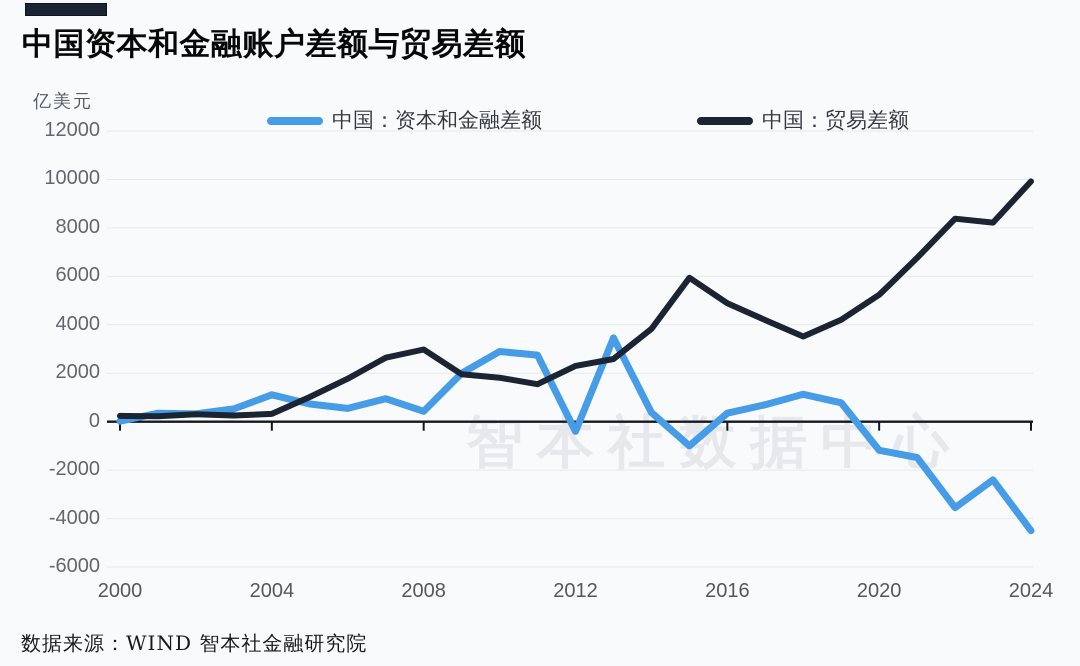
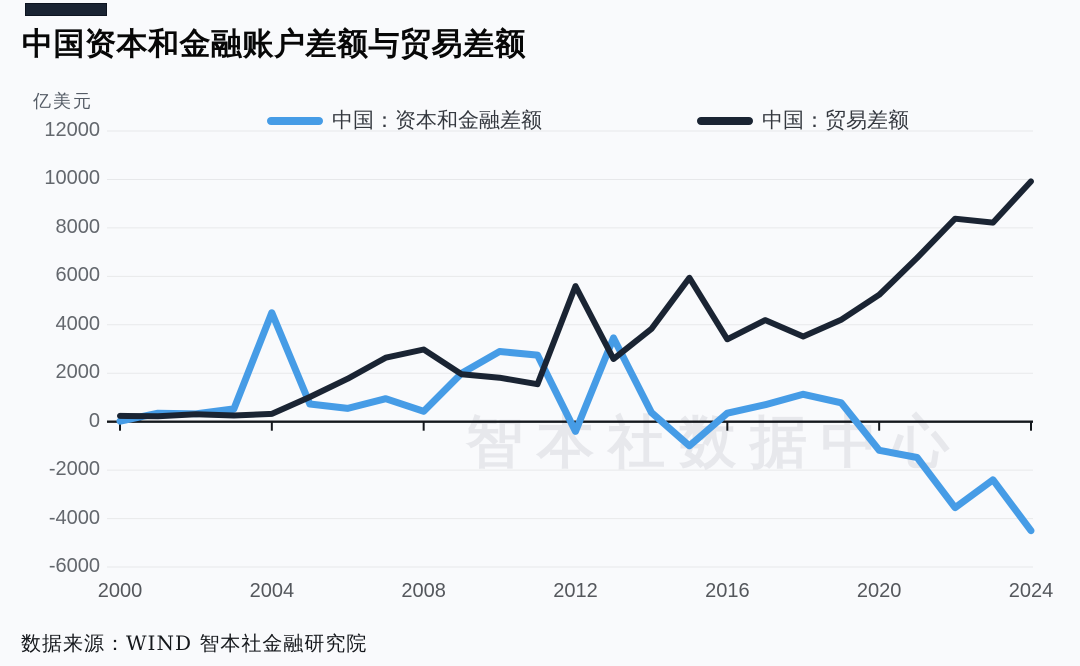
中国：资本和金融差额/2004: 1100 -> 4500
中国：贸易差额/2012: 2300 -> 5600
中国：贸易差额/2016: 4900 -> 3400
